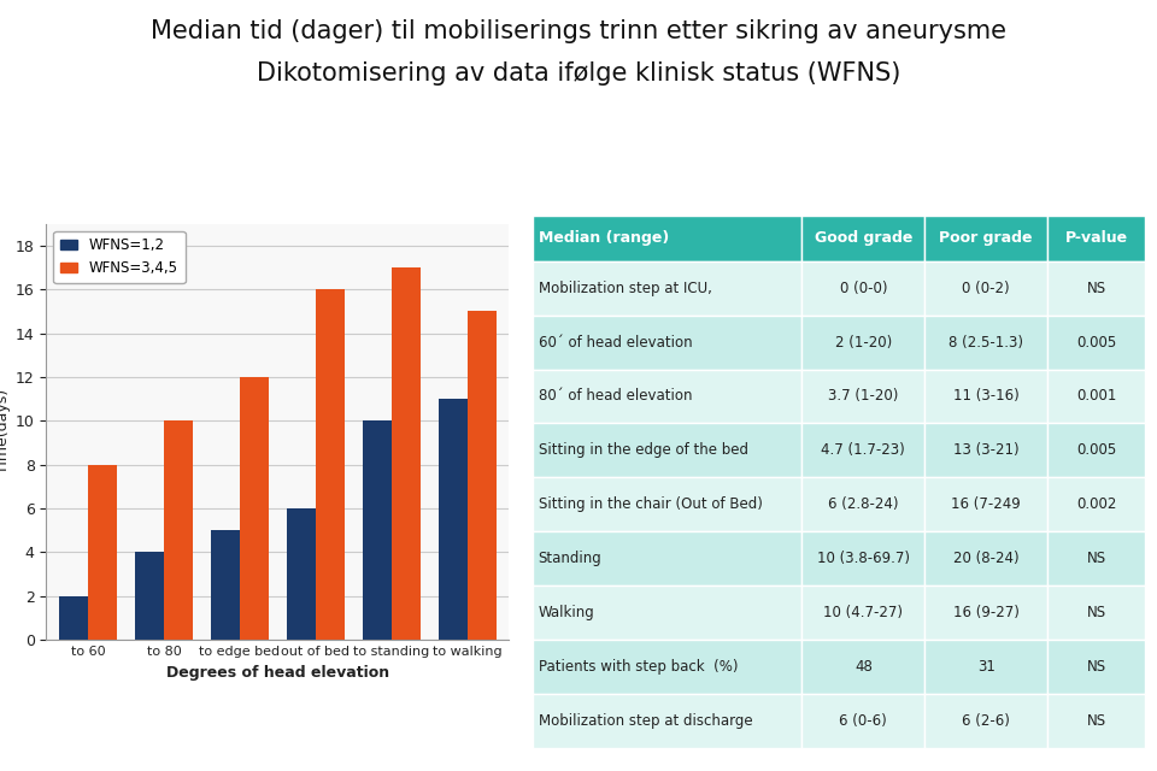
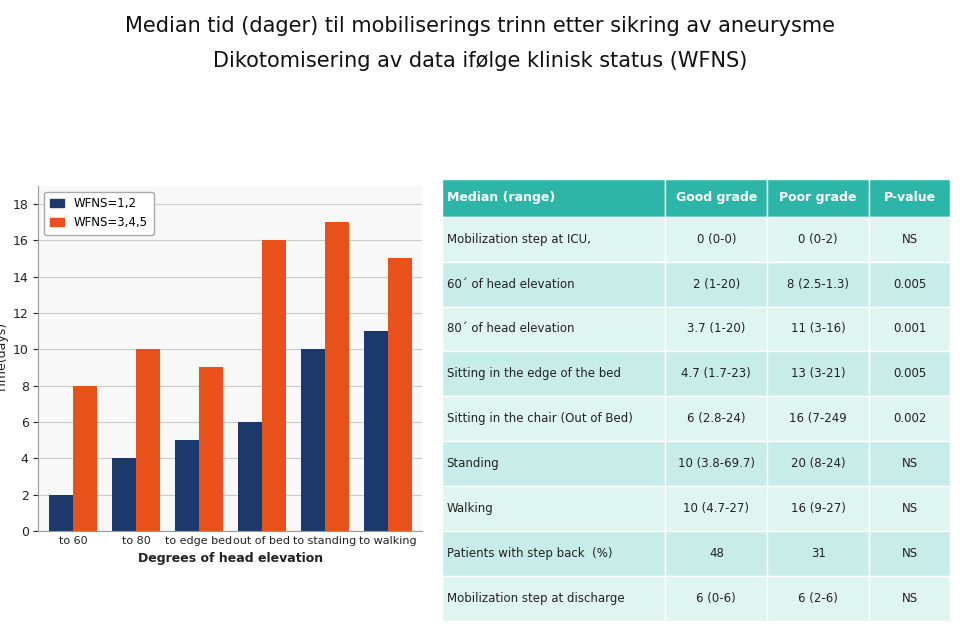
WFNS=3,4,5/to edge bed: 12 -> 9
